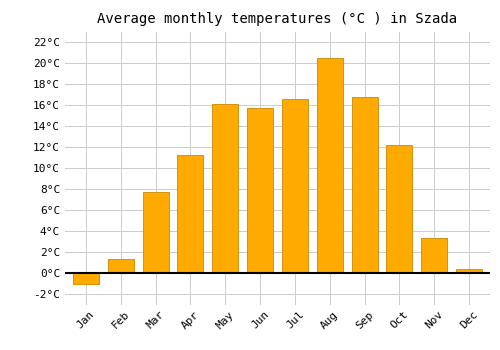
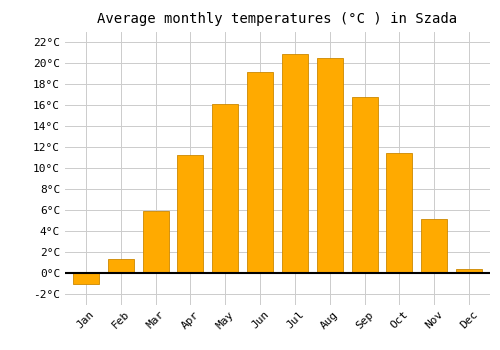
Mar: 7.7°C -> 5.9°C
Jun: 15.7°C -> 19.1°C
Jul: 16.6°C -> 20.9°C
Oct: 12.2°C -> 11.4°C
Nov: 3.3°C -> 5.1°C
